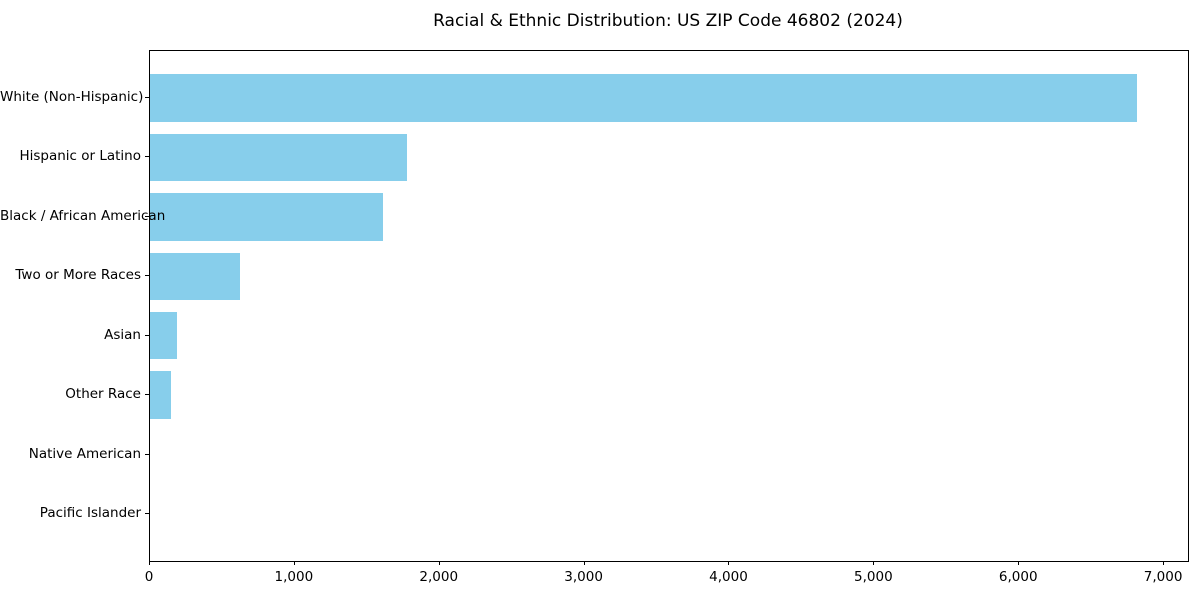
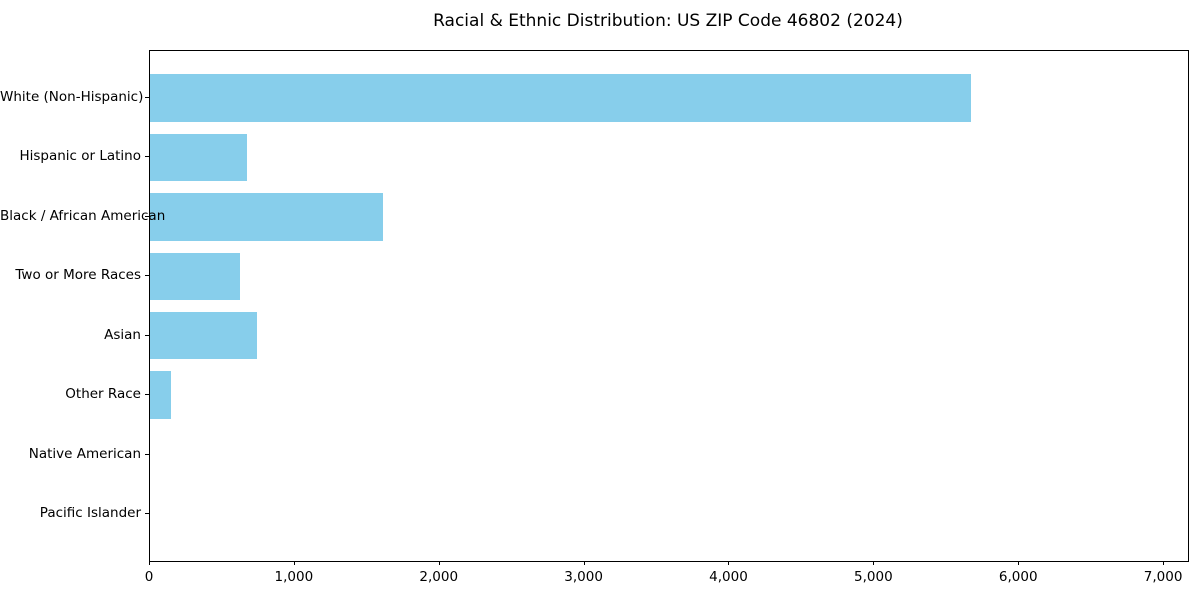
White (Non-Hispanic): 6810 -> 5670
Hispanic or Latino: 1780 -> 670
Asian: 180 -> 740
